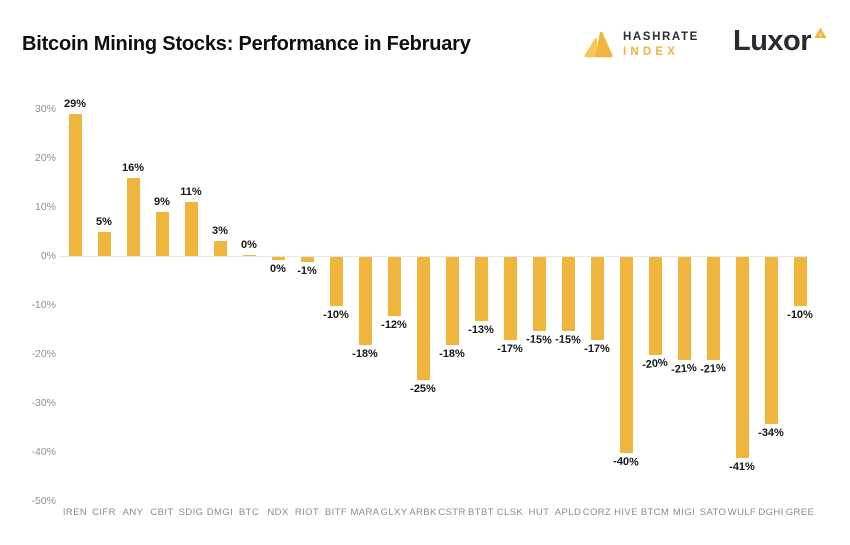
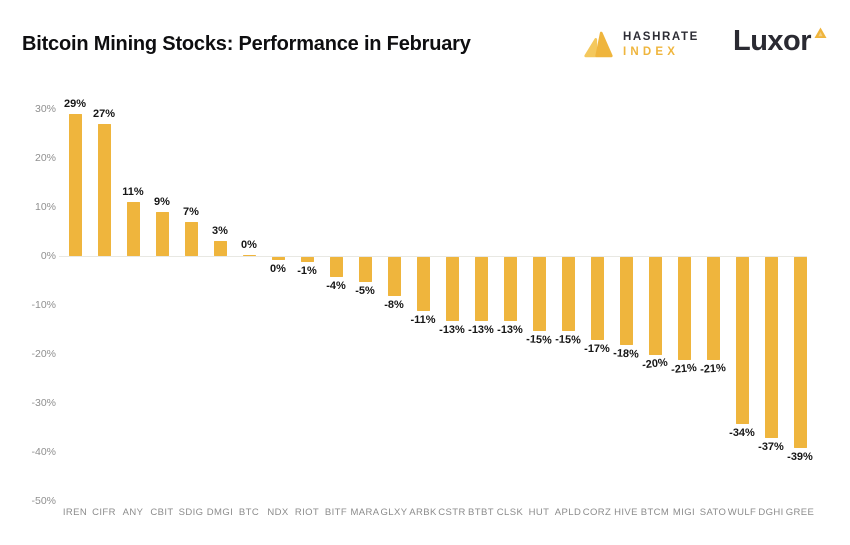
CIFR: 5% -> 27%
ANY: 16% -> 11%
SDIG: 11% -> 7%
BITF: -10% -> -4%
MARA: -18% -> -5%
GLXY: -12% -> -8%
ARBK: -25% -> -11%
CSTR: -18% -> -13%
CLSK: -17% -> -13%
HIVE: -40% -> -18%
WULF: -41% -> -34%
DGHI: -34% -> -37%
GREE: -10% -> -39%
